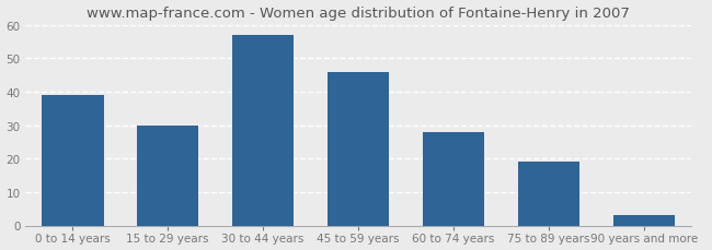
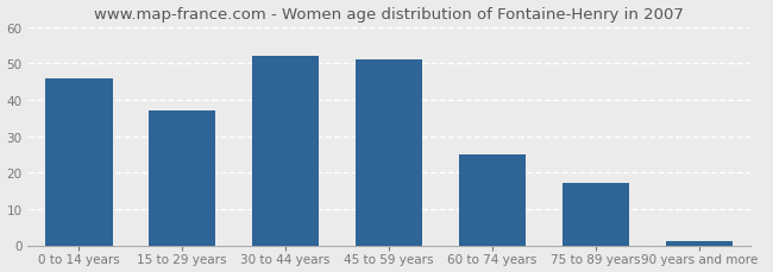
0 to 14 years: 39 -> 46
15 to 29 years: 30 -> 37
30 to 44 years: 57 -> 52
45 to 59 years: 46 -> 51
60 to 74 years: 28 -> 25
75 to 89 years: 19 -> 17
90 years and more: 3 -> 1
